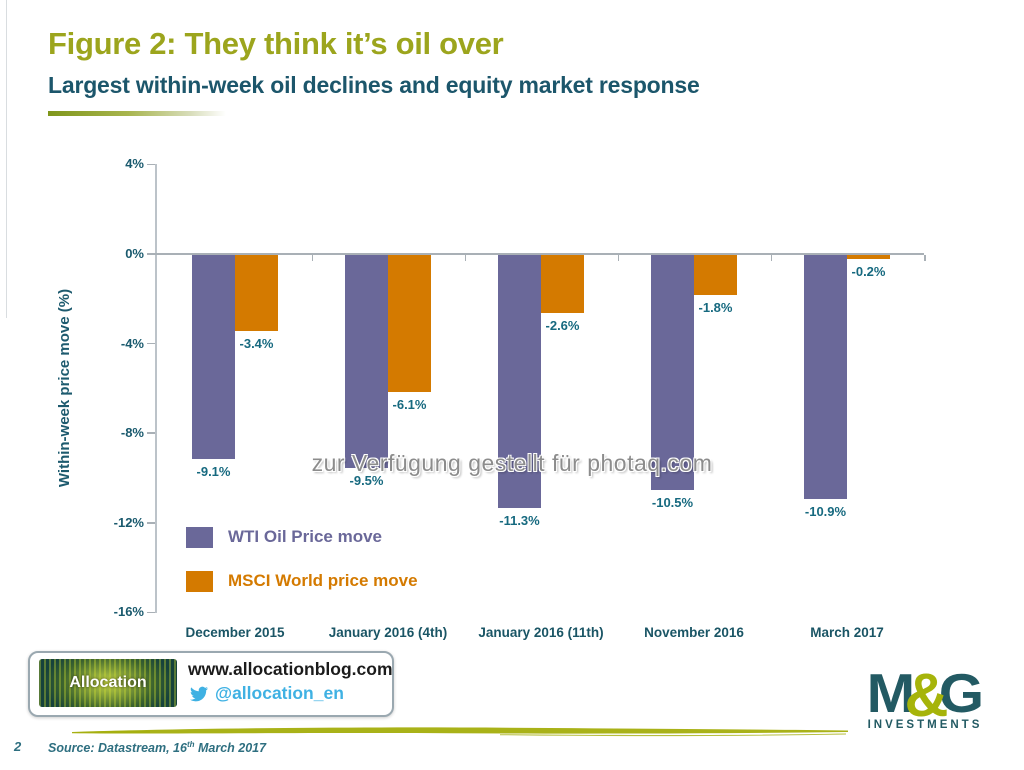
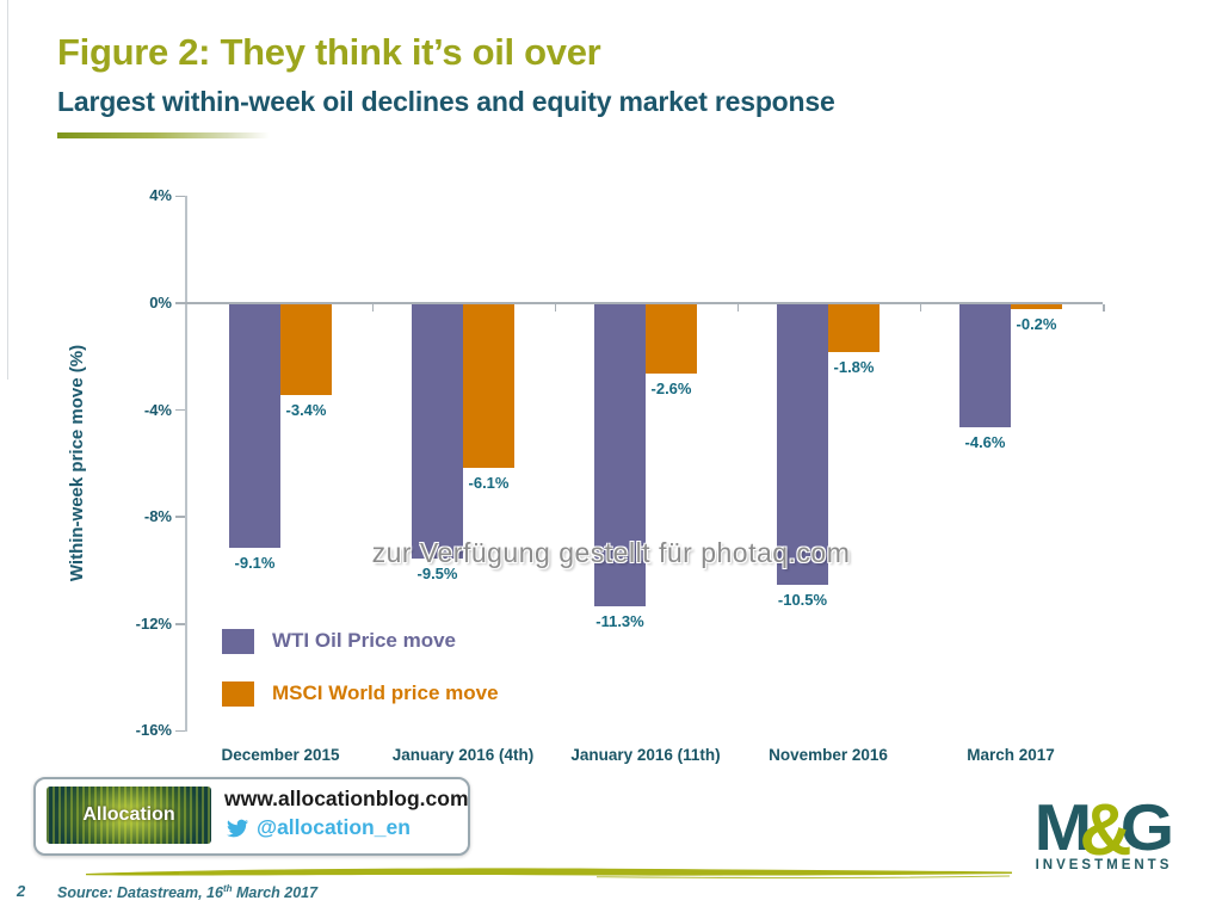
WTI Oil Price move/March 2017: -10.9% -> -4.6%
